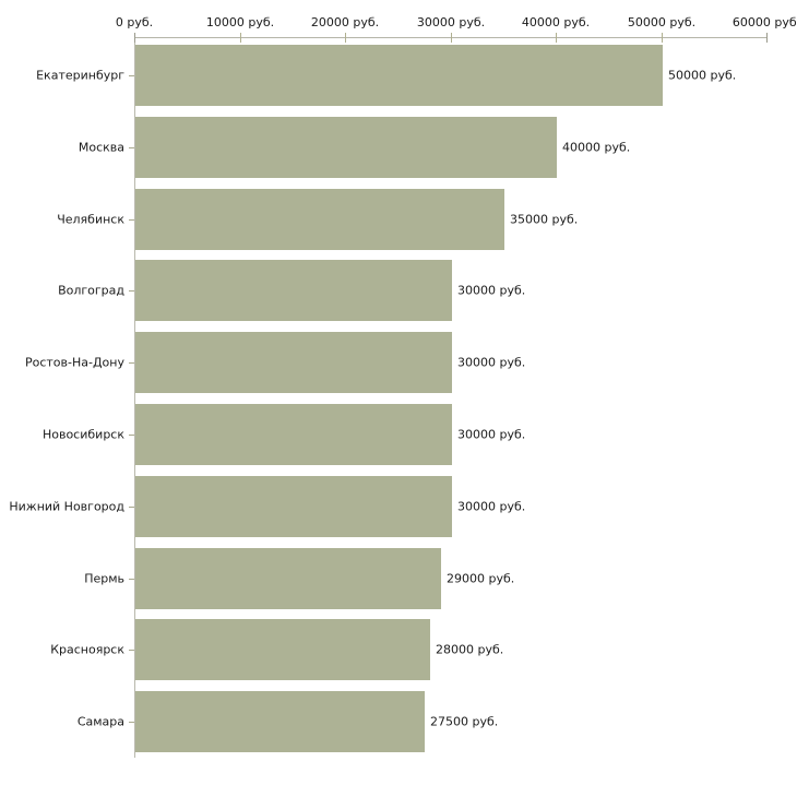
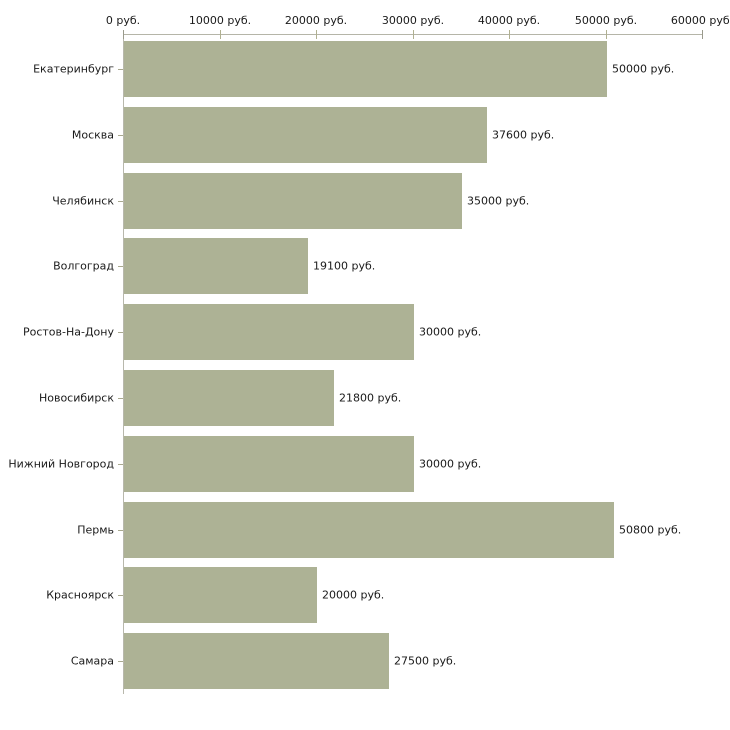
Москва: 40000 -> 37600
Волгоград: 30000 -> 19100
Новосибирск: 30000 -> 21800
Пермь: 29000 -> 50800
Красноярск: 28000 -> 20000
